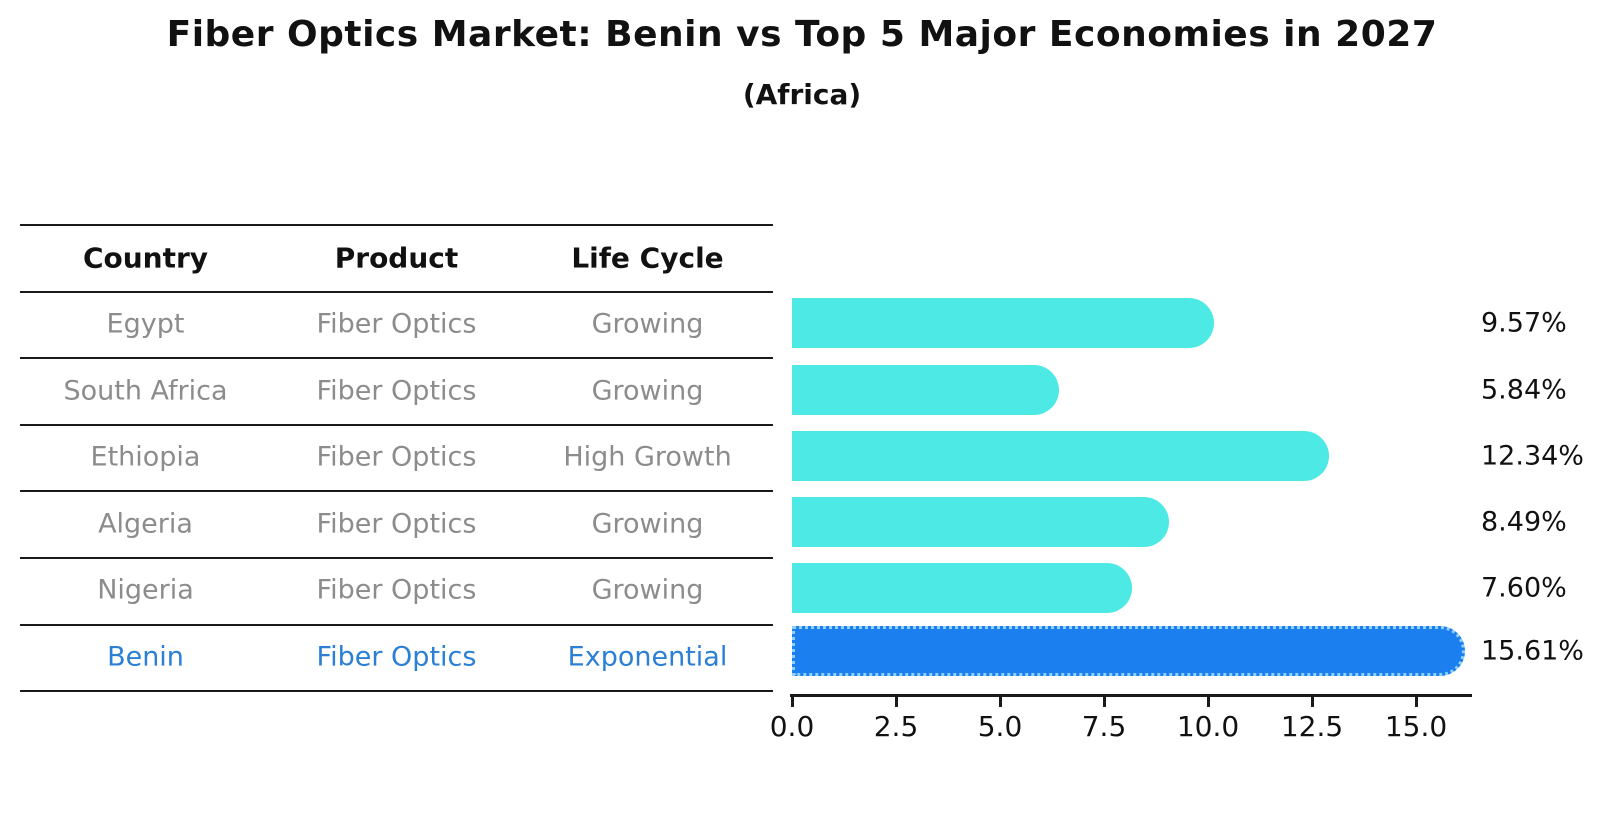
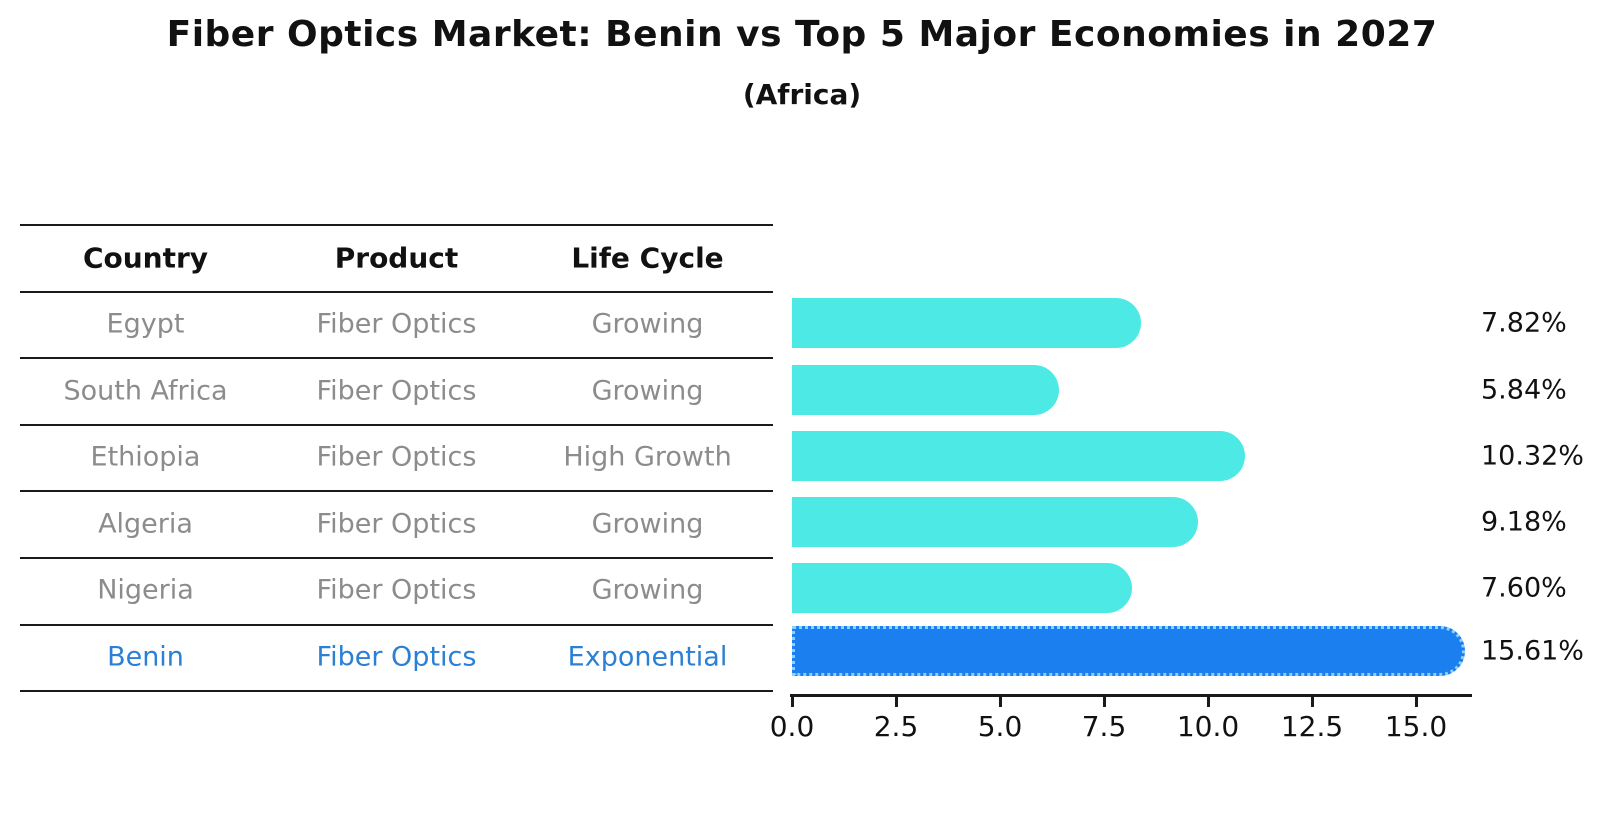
Egypt: 9.57% -> 7.82%
Ethiopia: 12.34% -> 10.32%
Algeria: 8.49% -> 9.18%
